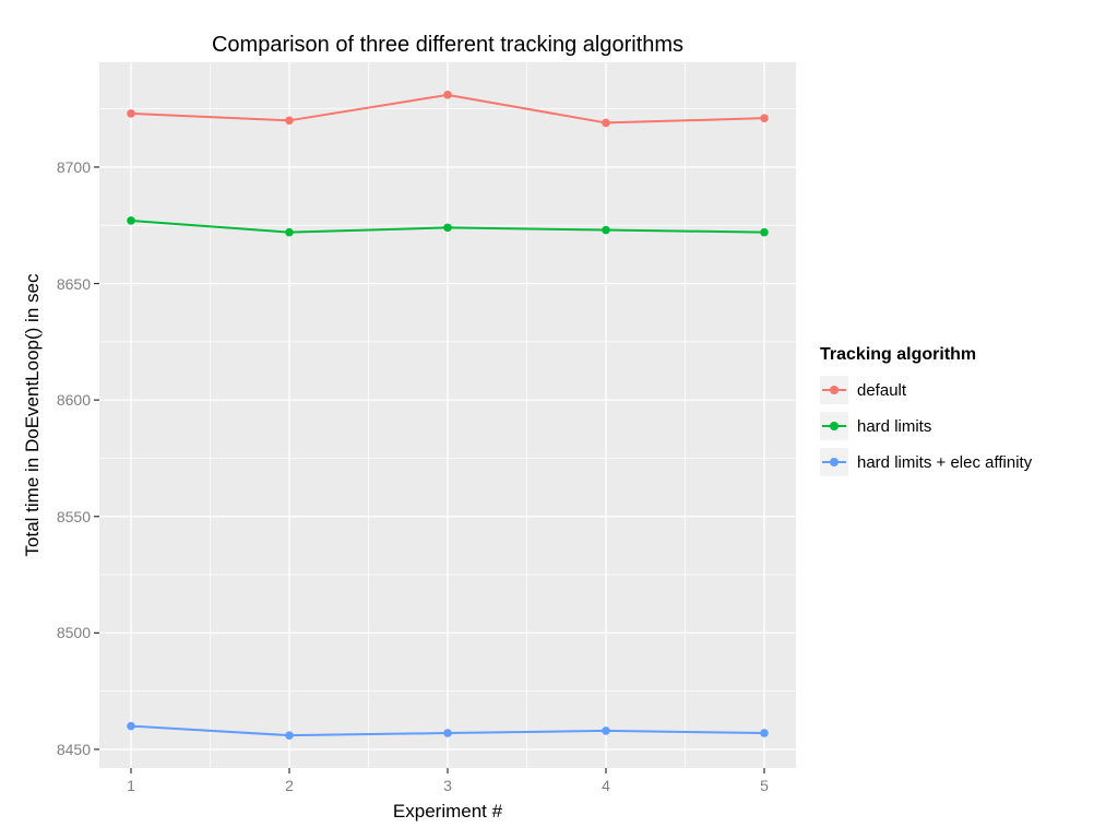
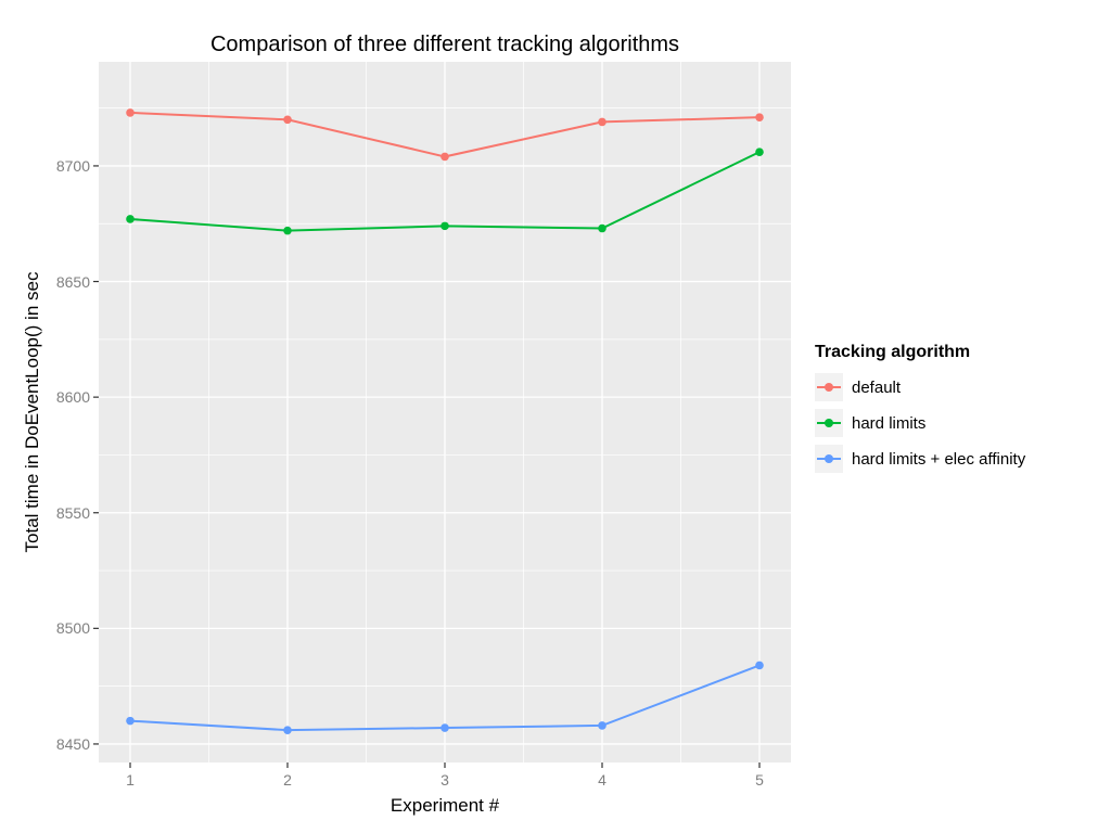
default/3: 8731 -> 8704
hard limits/5: 8672 -> 8706
hard limits + elec affinity/5: 8457 -> 8484
